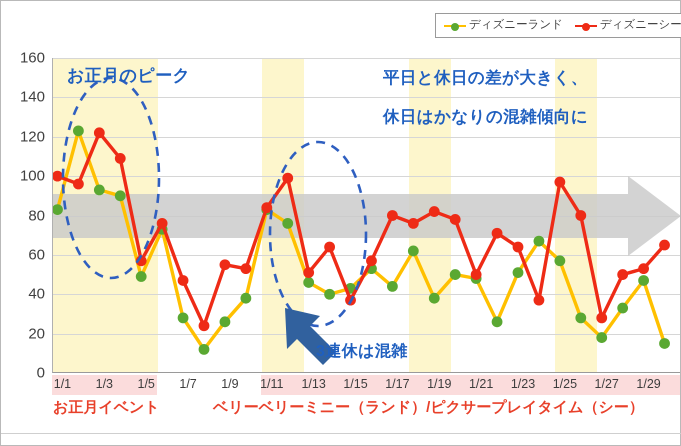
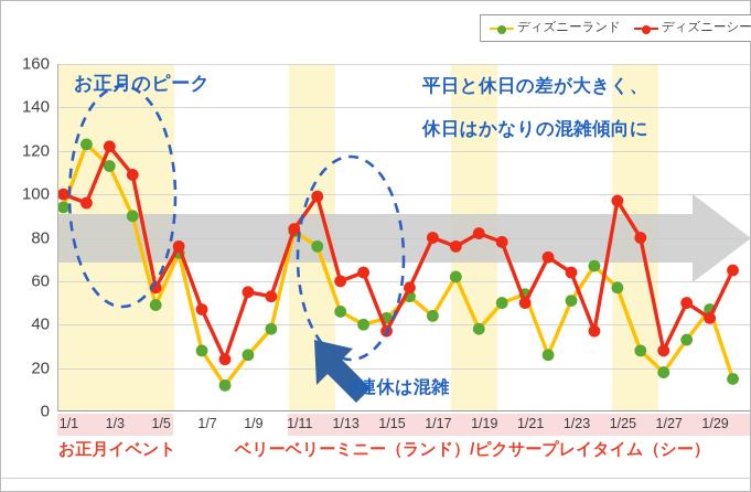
ディズニーランド/1/1: 83 -> 94
ディズニーランド/1/3: 93 -> 113
ディズニーシー/1/13: 51 -> 60
ディズニーランド/1/21: 48 -> 54
ディズニーシー/1/29: 53 -> 43
